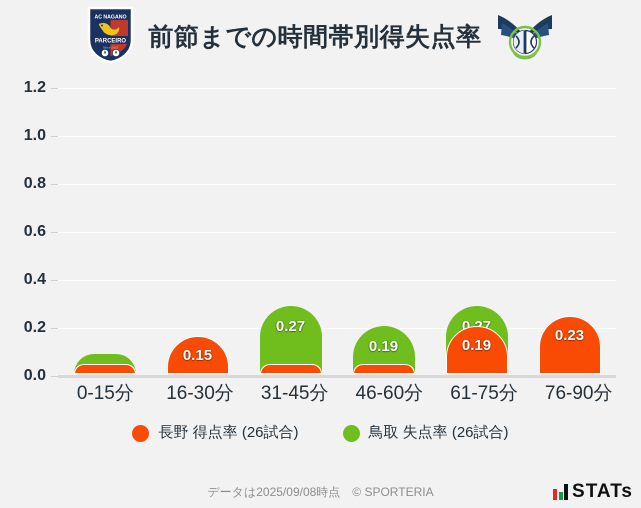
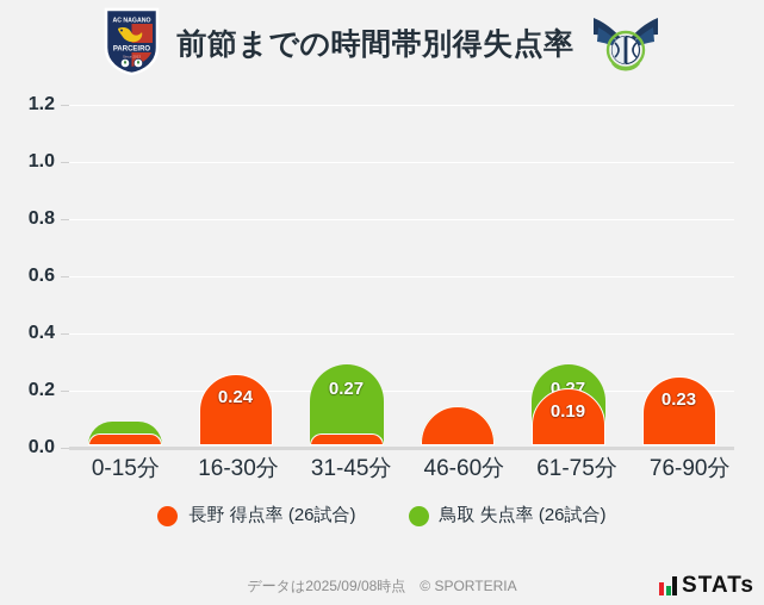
長野 得点率 (26試合)/16-30分: 0.15 -> 0.24
長野 得点率 (26試合)/46-60分: 0.04 -> 0.13
鳥取 失点率 (26試合)/46-60分: 0.19 -> 0.13
鳥取 失点率 (26試合)/76-90分: 0.19 -> 0.15
